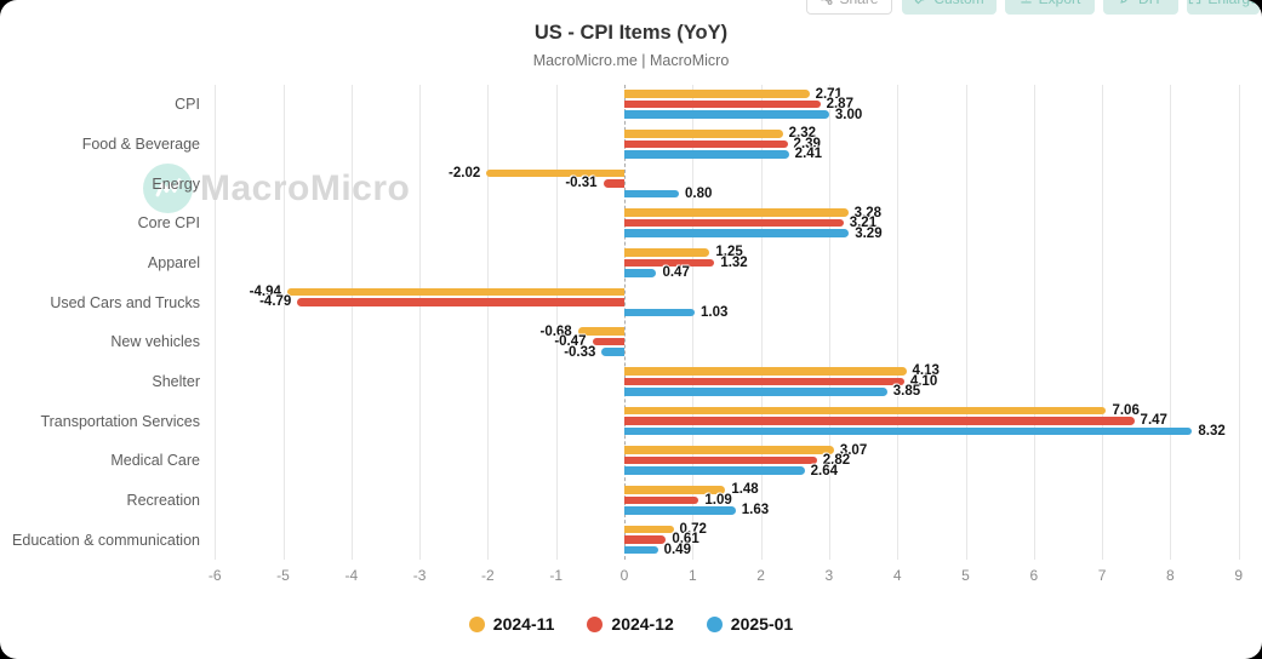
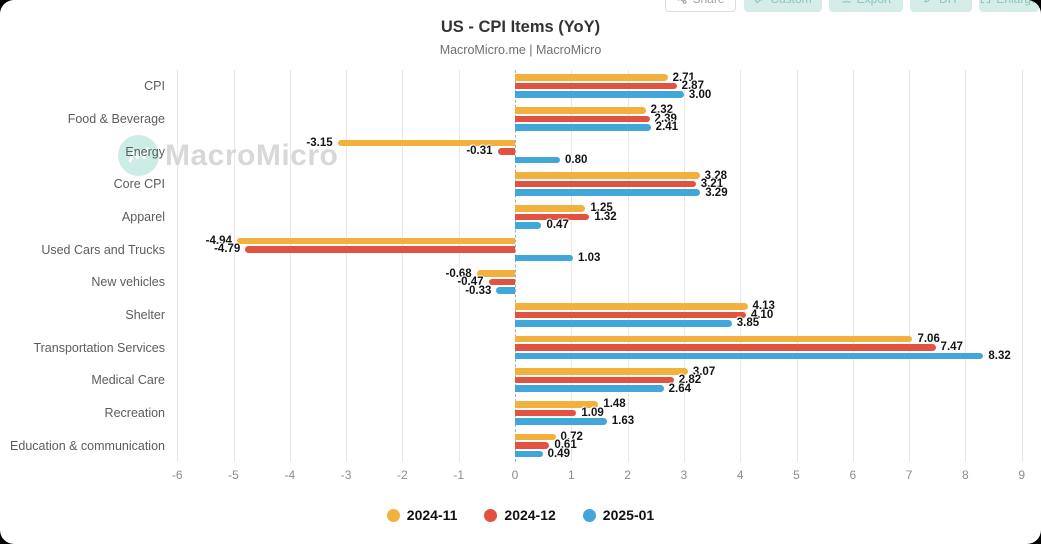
2024-11/Energy: -2.02 -> -3.15
